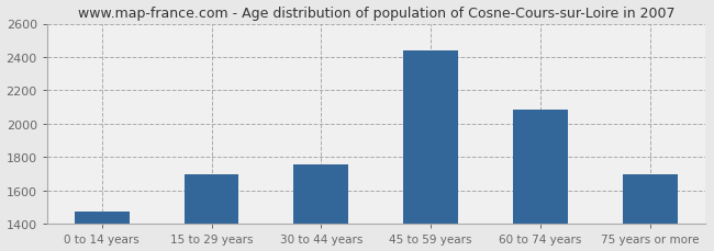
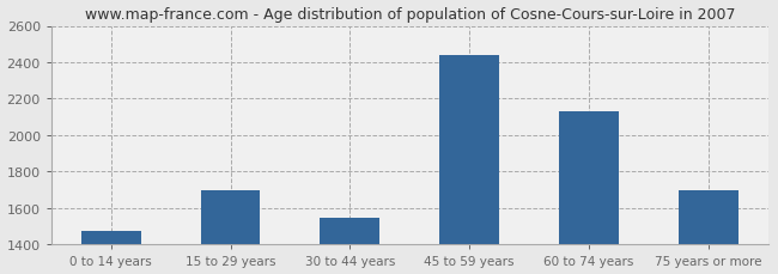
30 to 44 years: 1760 -> 1550
60 to 74 years: 2080 -> 2130
